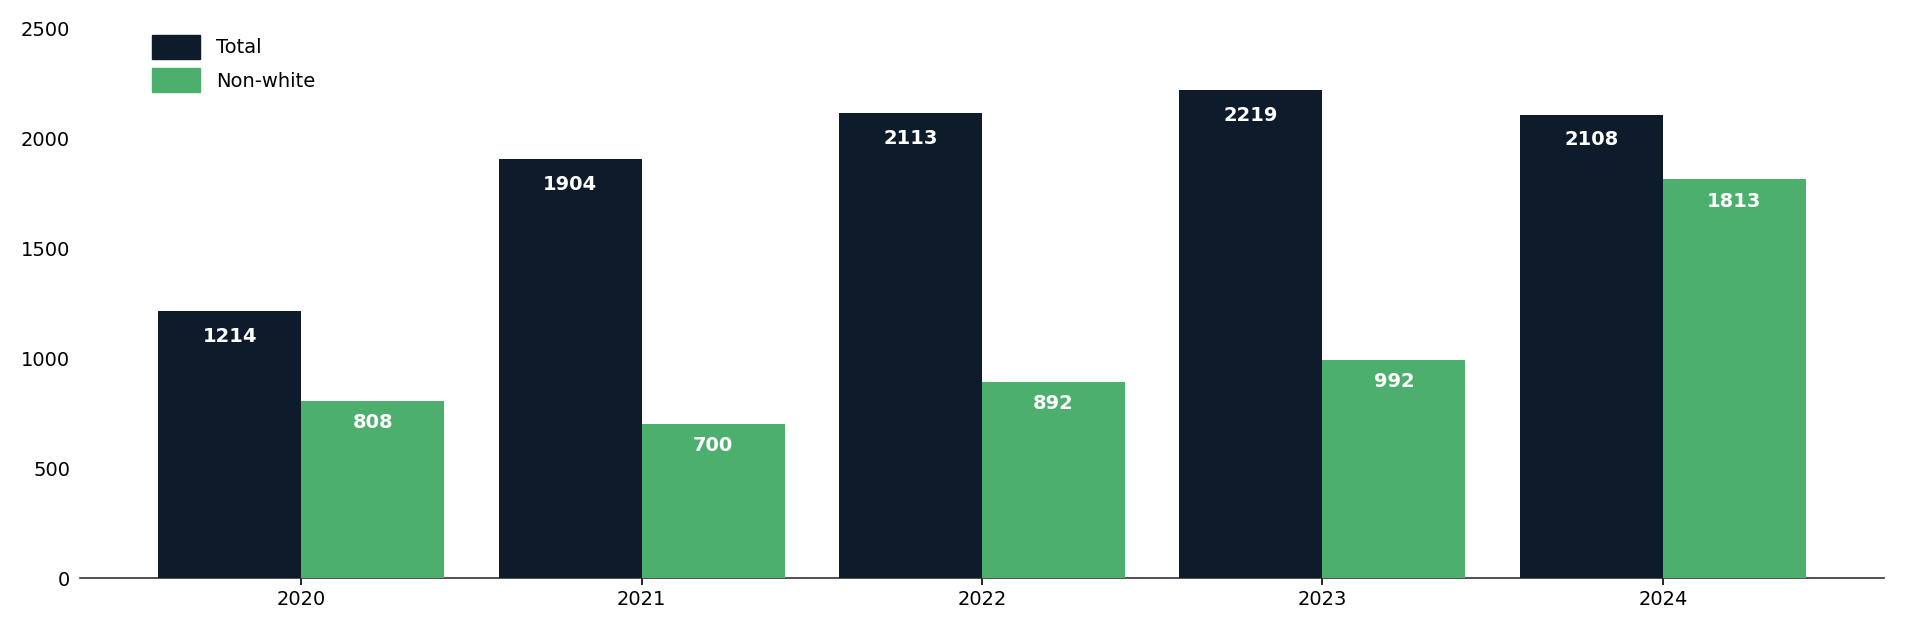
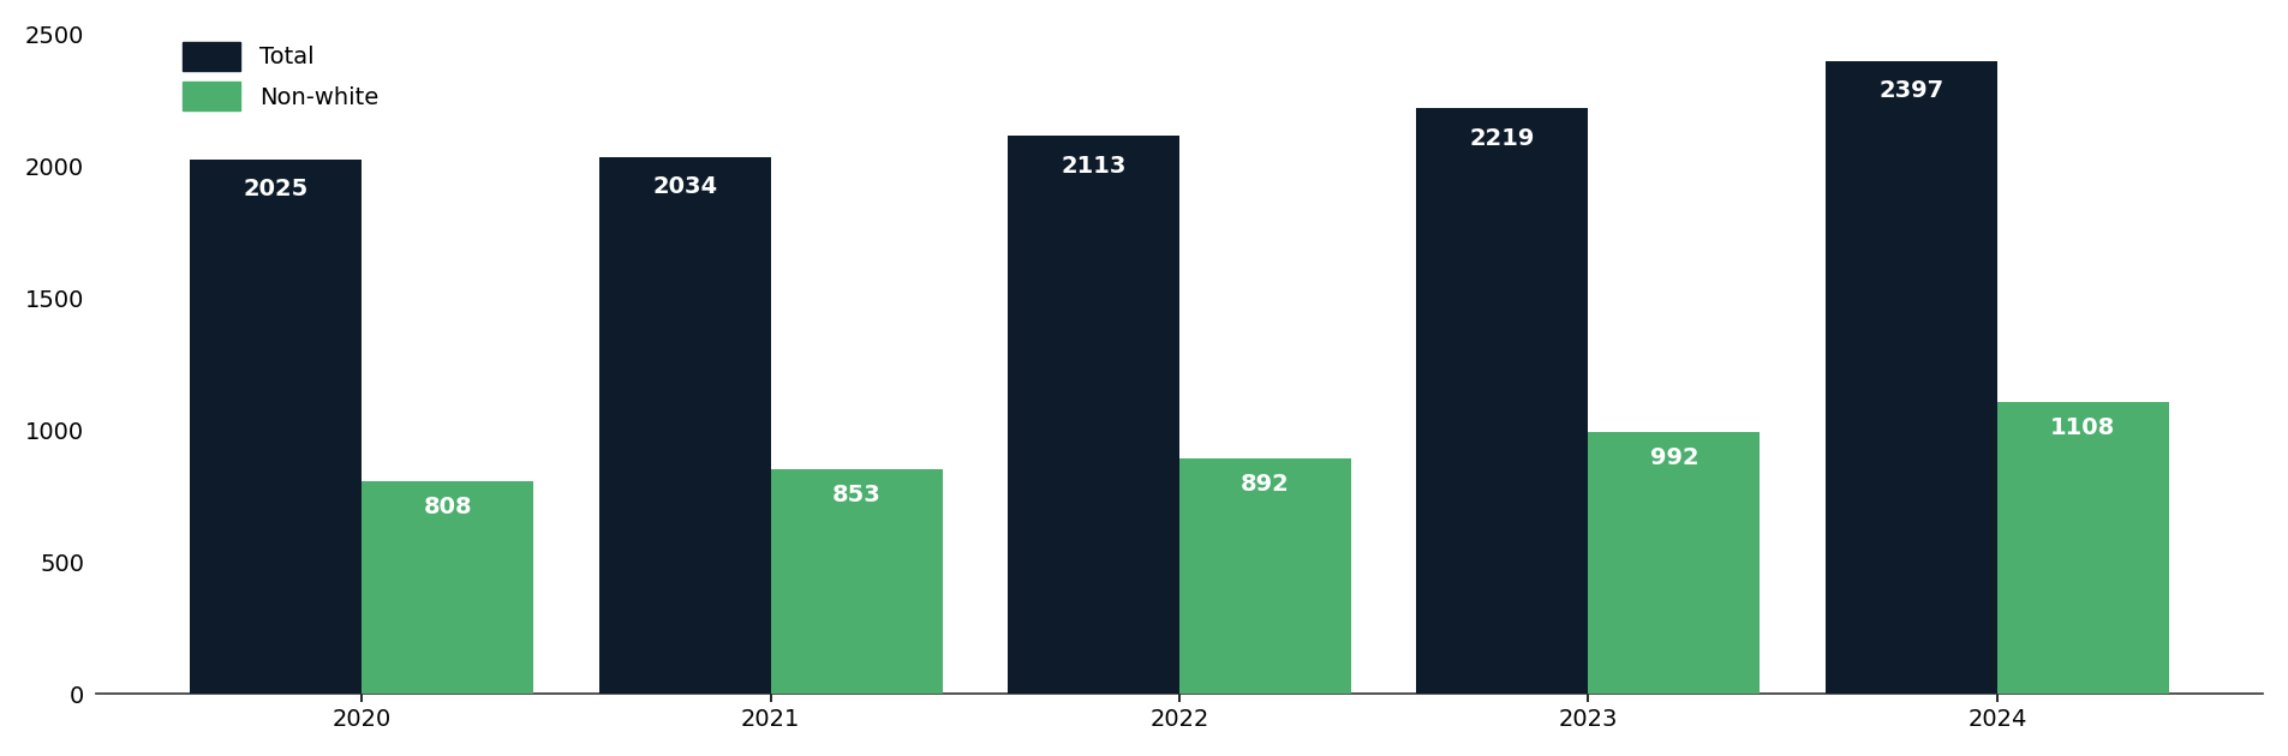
Total/2020: 1214 -> 2025
Total/2021: 1904 -> 2034
Non-white/2021: 700 -> 853
Total/2024: 2108 -> 2397
Non-white/2024: 1813 -> 1108
